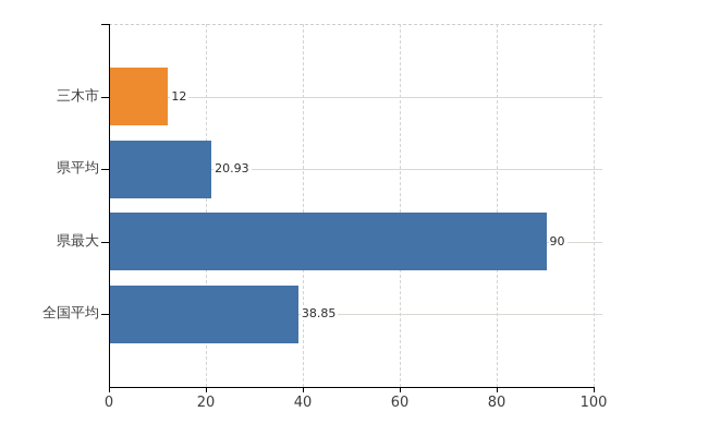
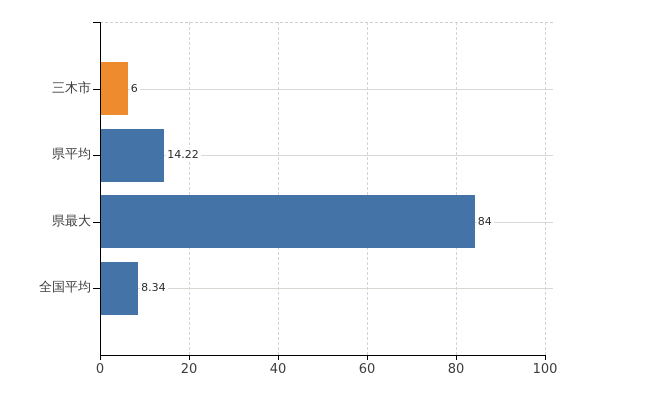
三木市: 12 -> 6
県平均: 20.93 -> 14.22
県最大: 90 -> 84
全国平均: 38.85 -> 8.34
